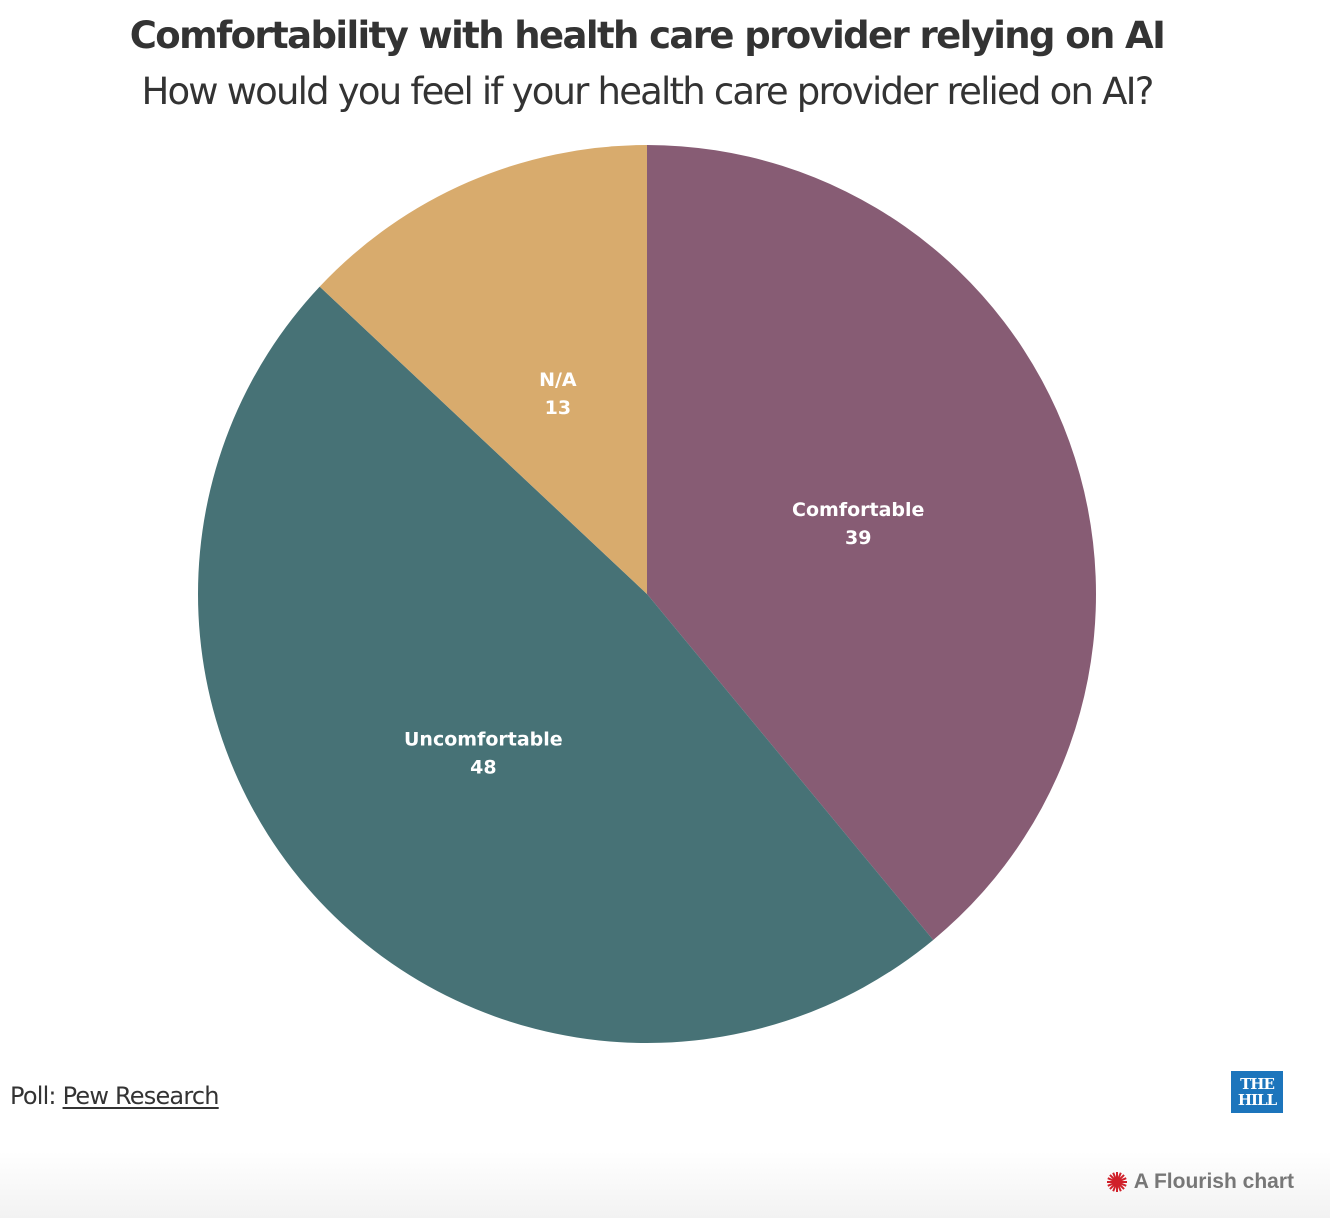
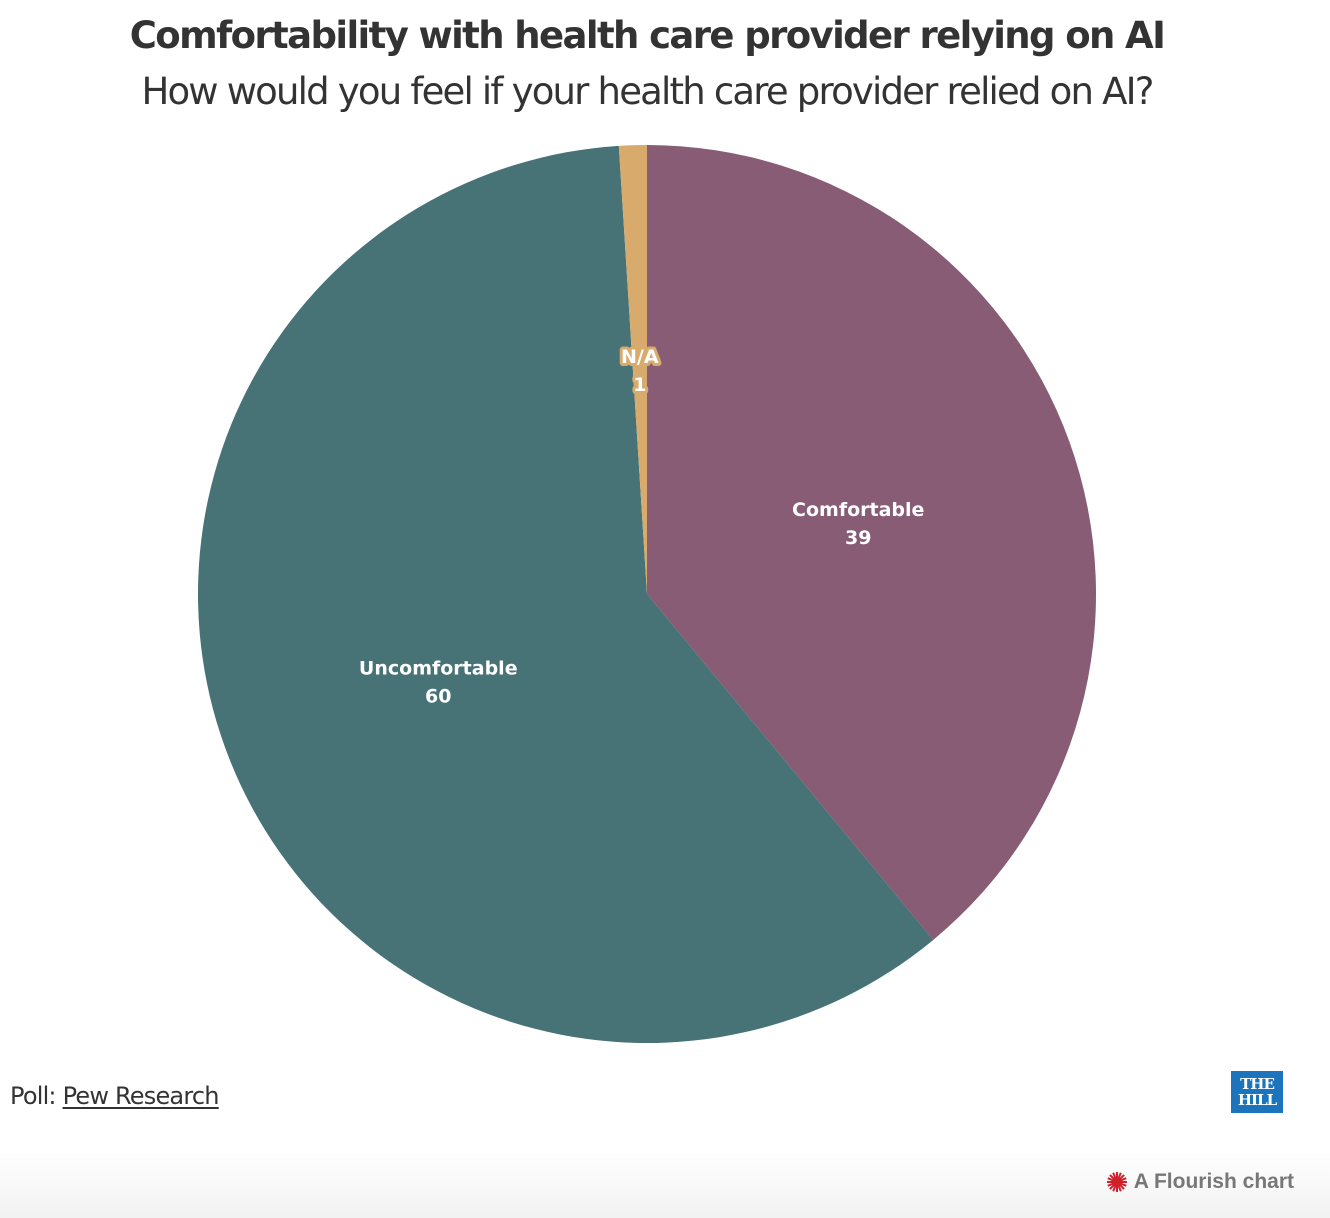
Uncomfortable: 48 -> 60
N/A: 13 -> 1
